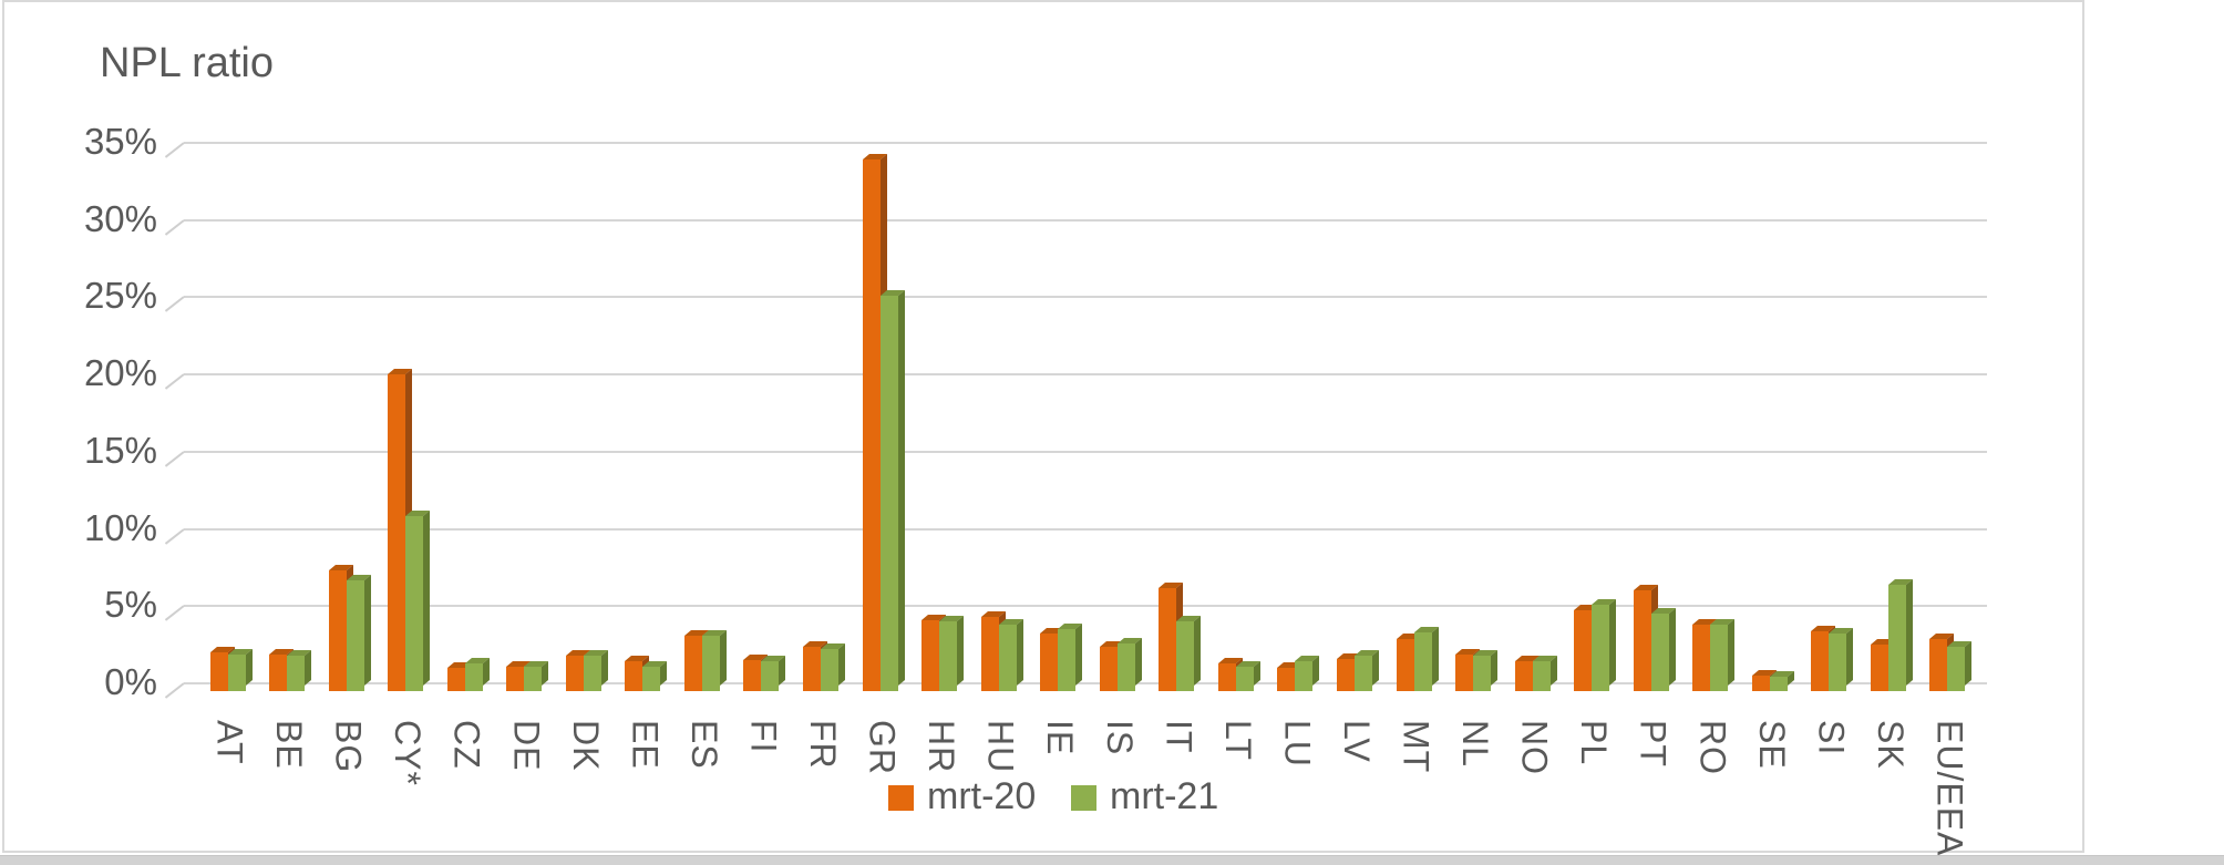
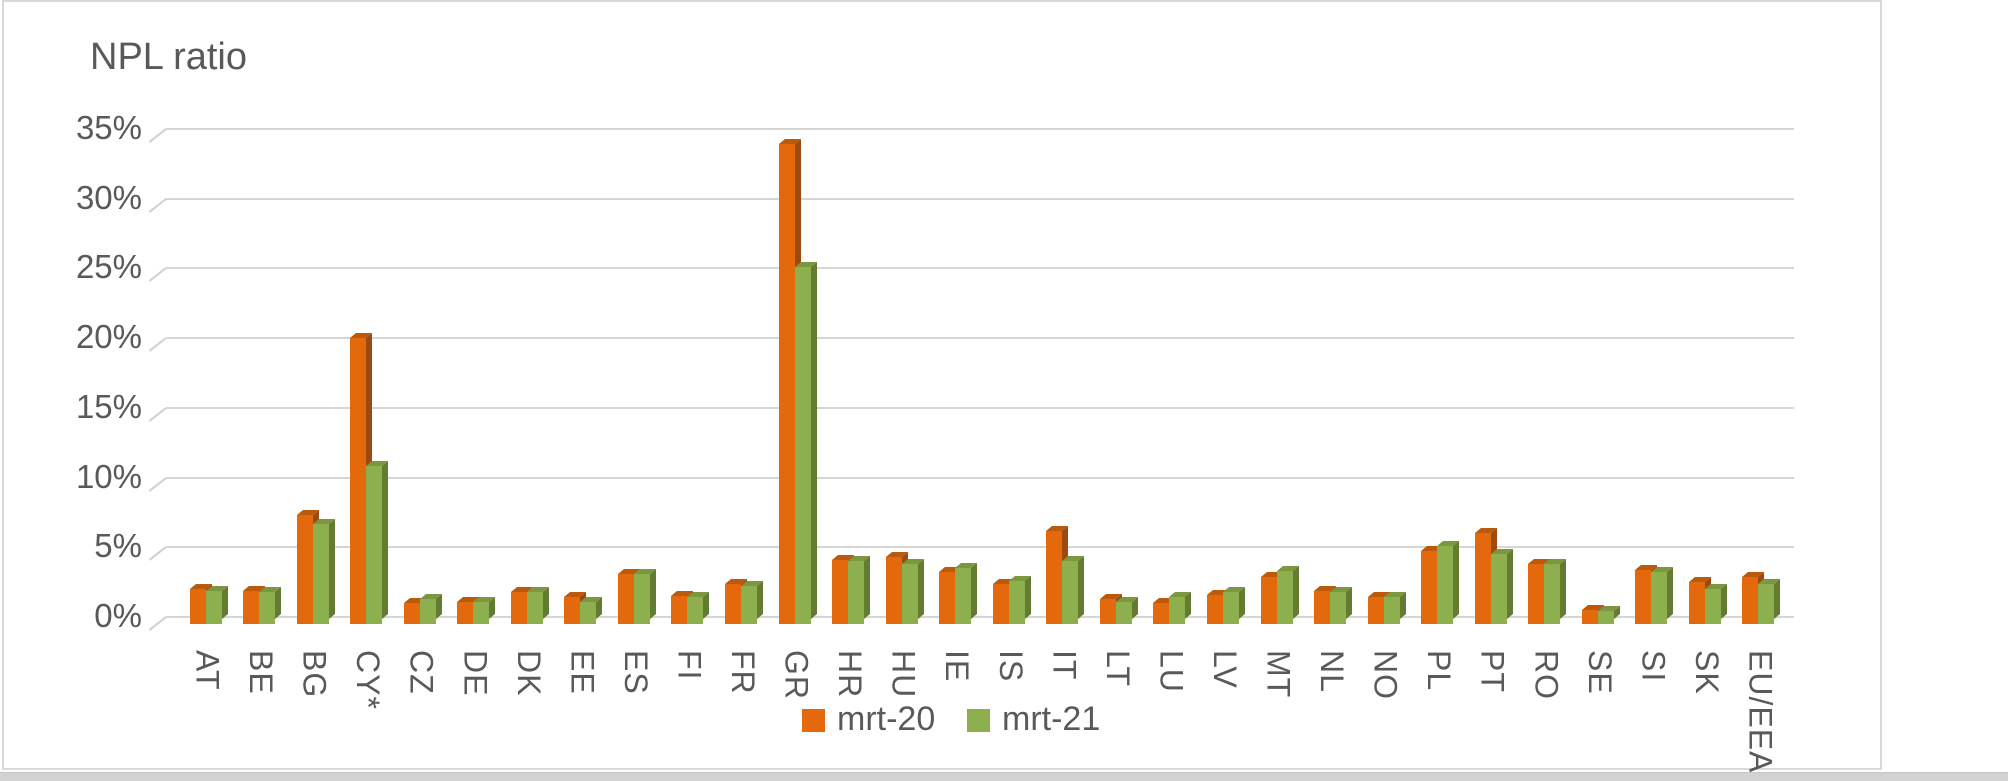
mrt-21/SK: 6.4% -> 2.0%
